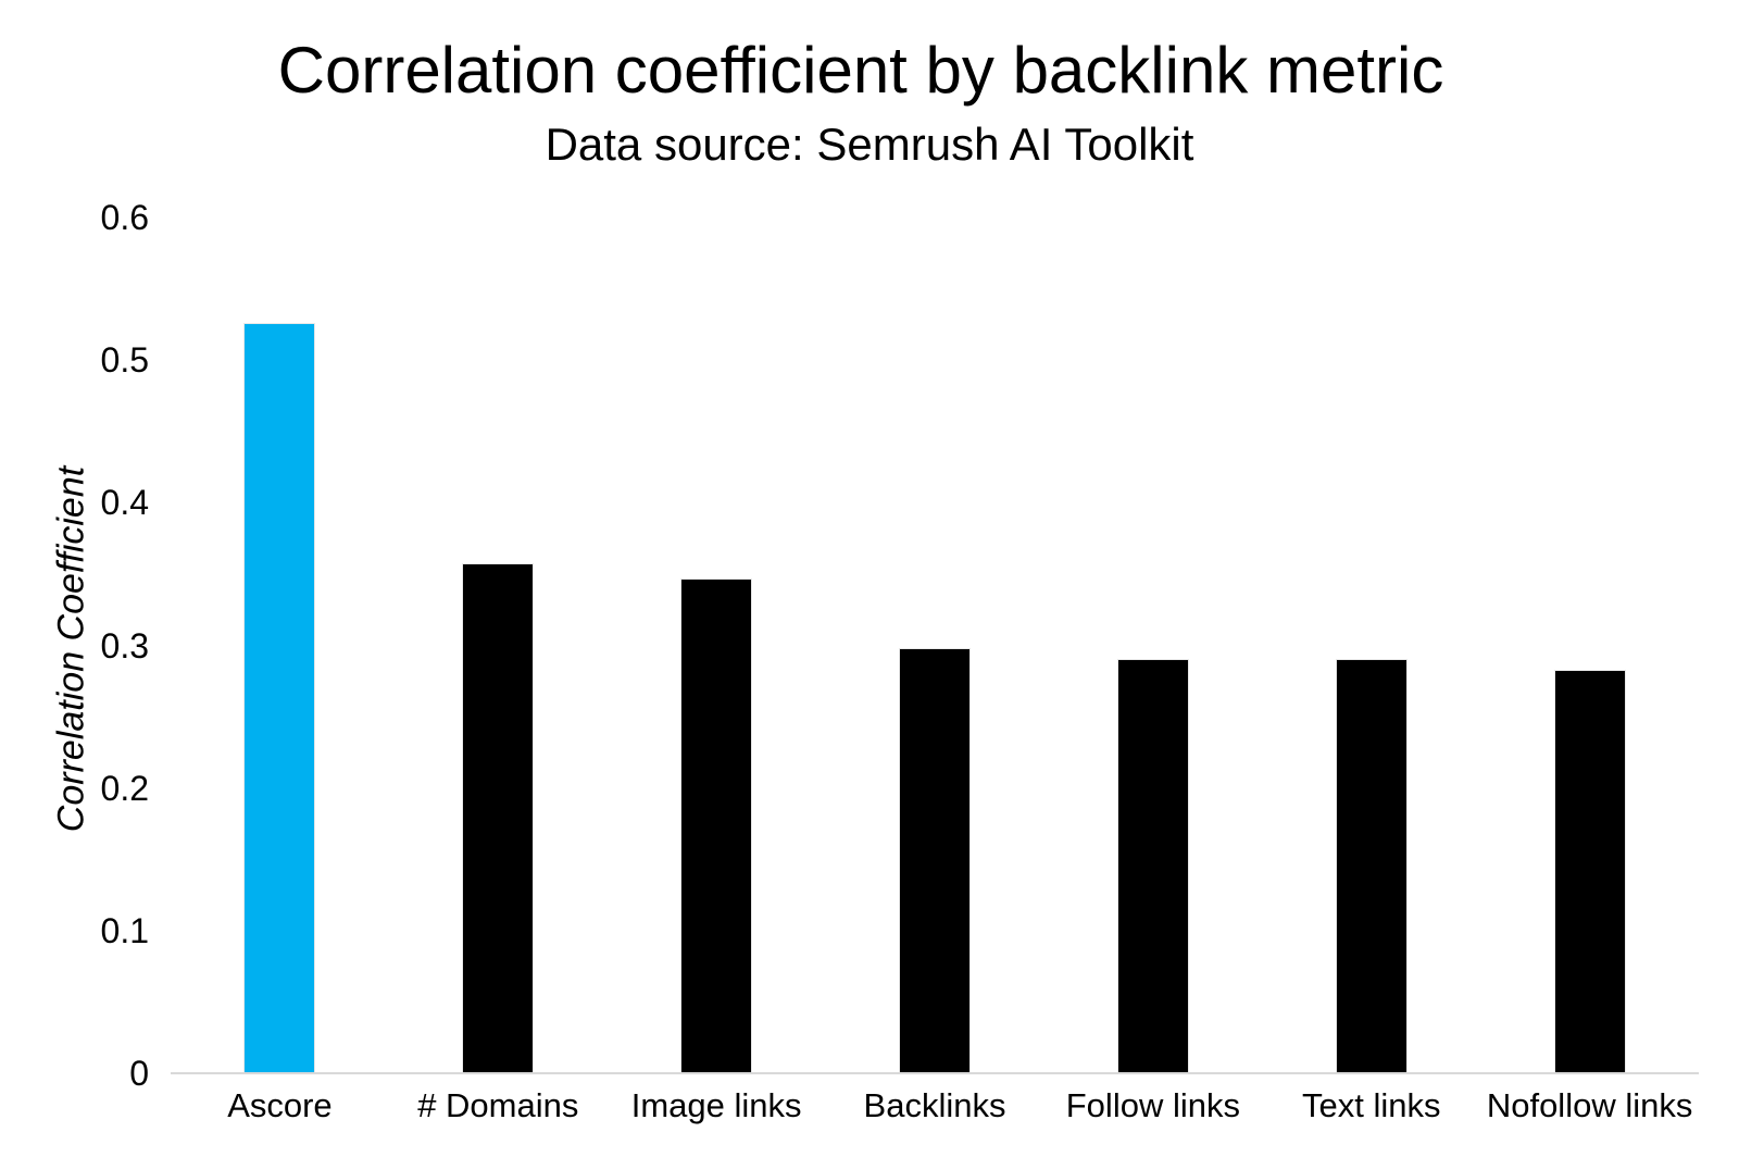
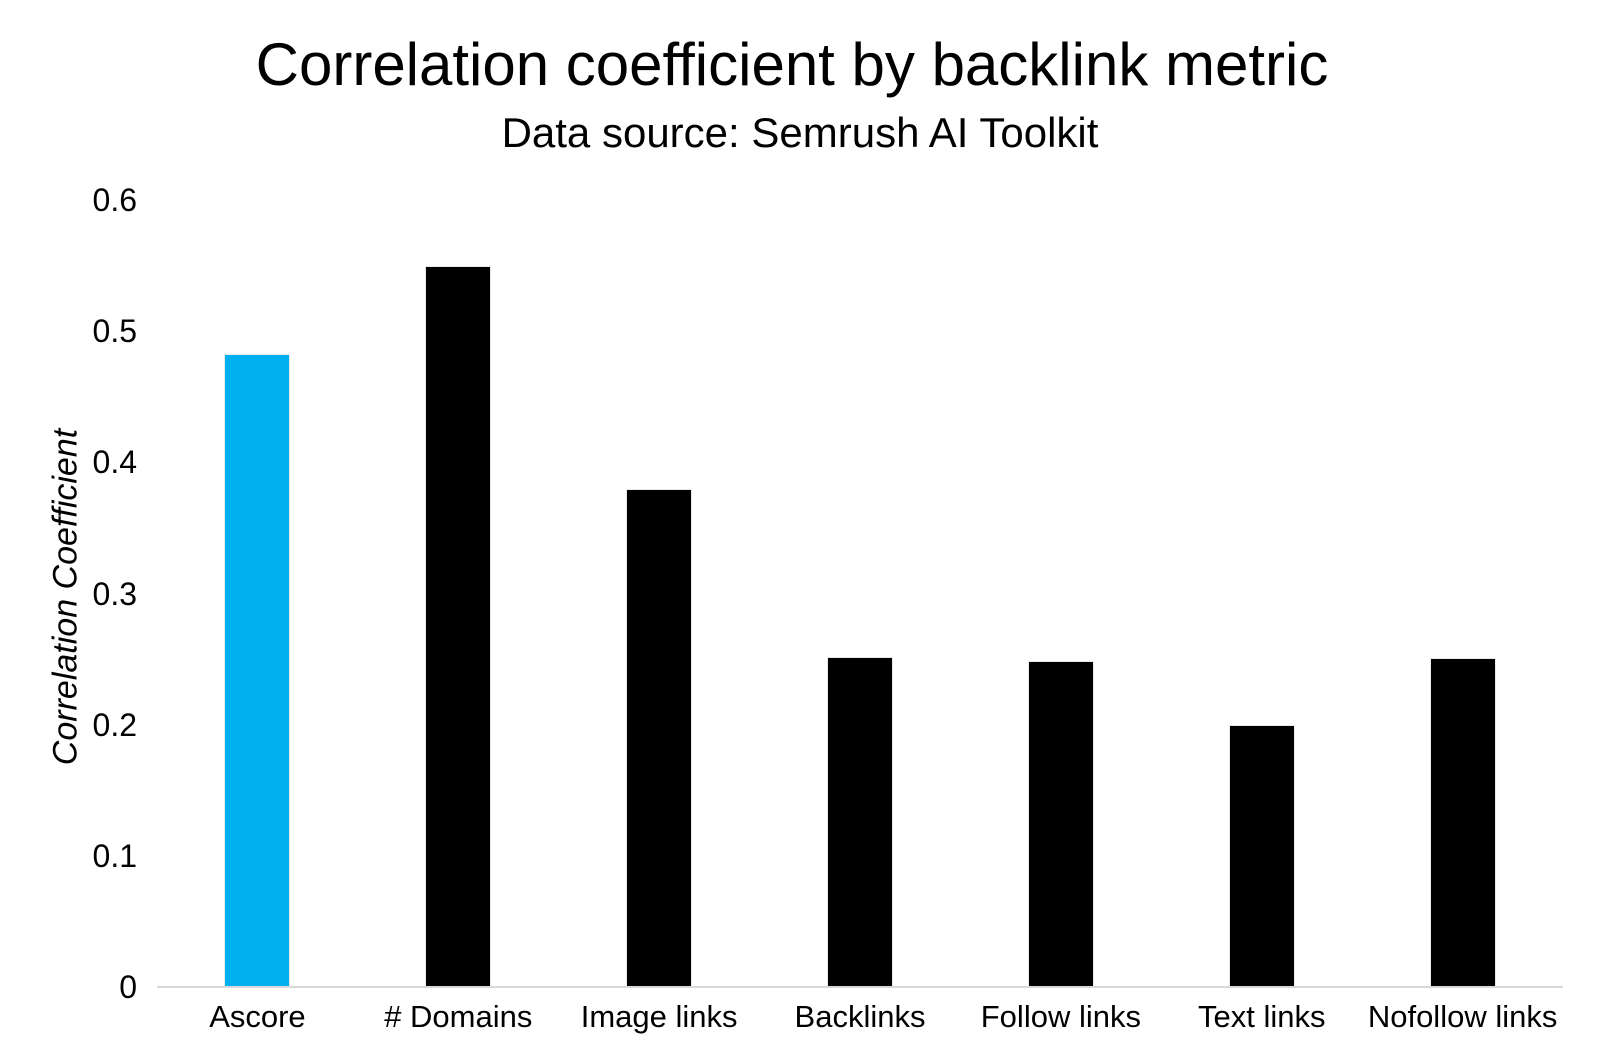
Ascore: 0.525 -> 0.482
# Domains: 0.357 -> 0.549
Image links: 0.346 -> 0.379
Backlinks: 0.297 -> 0.251
Follow links: 0.290 -> 0.248
Text links: 0.290 -> 0.199
Nofollow links: 0.282 -> 0.250
